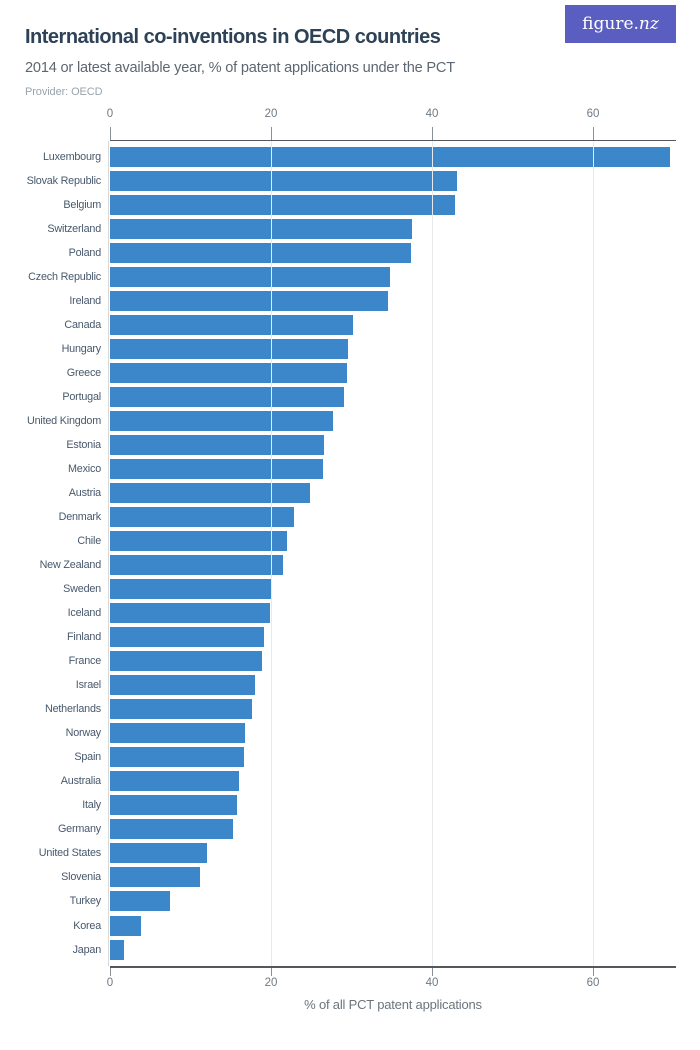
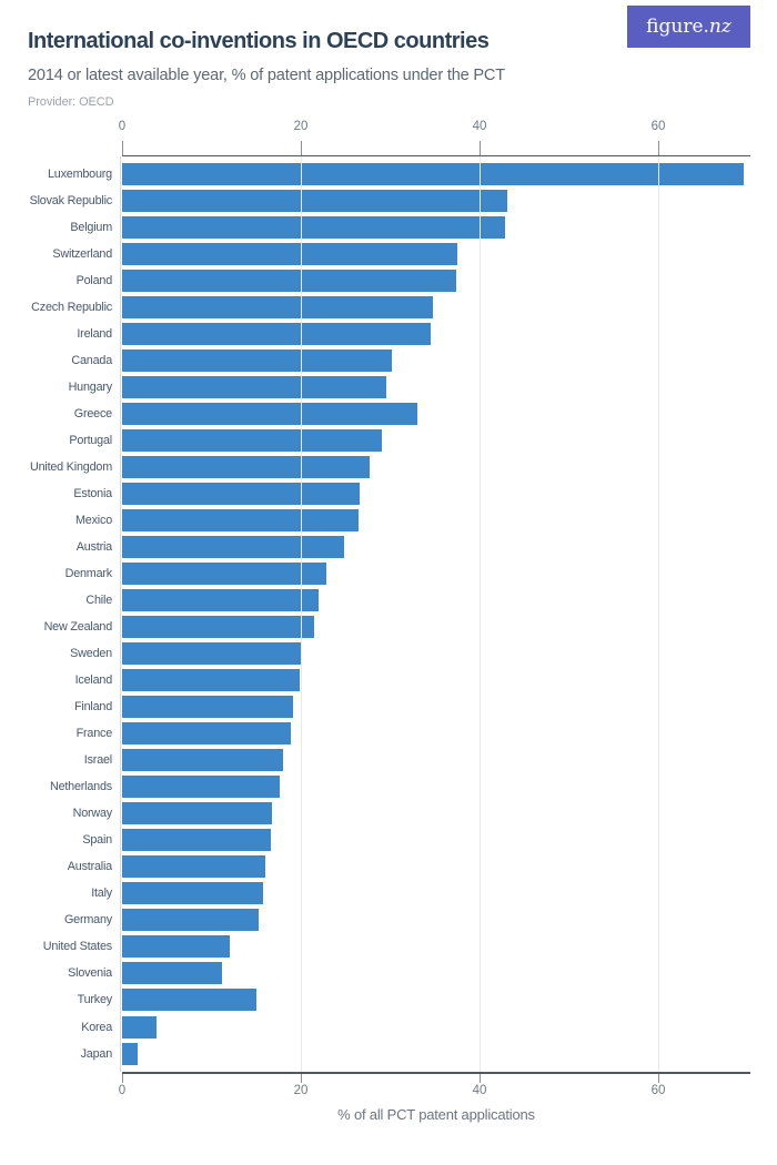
Greece: 29 -> 33
Turkey: 8 -> 15
